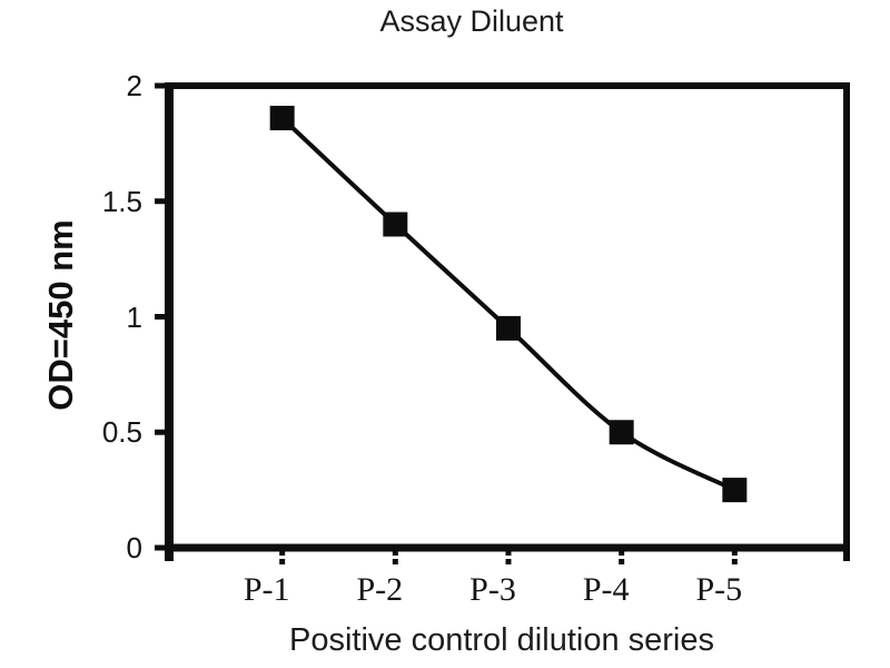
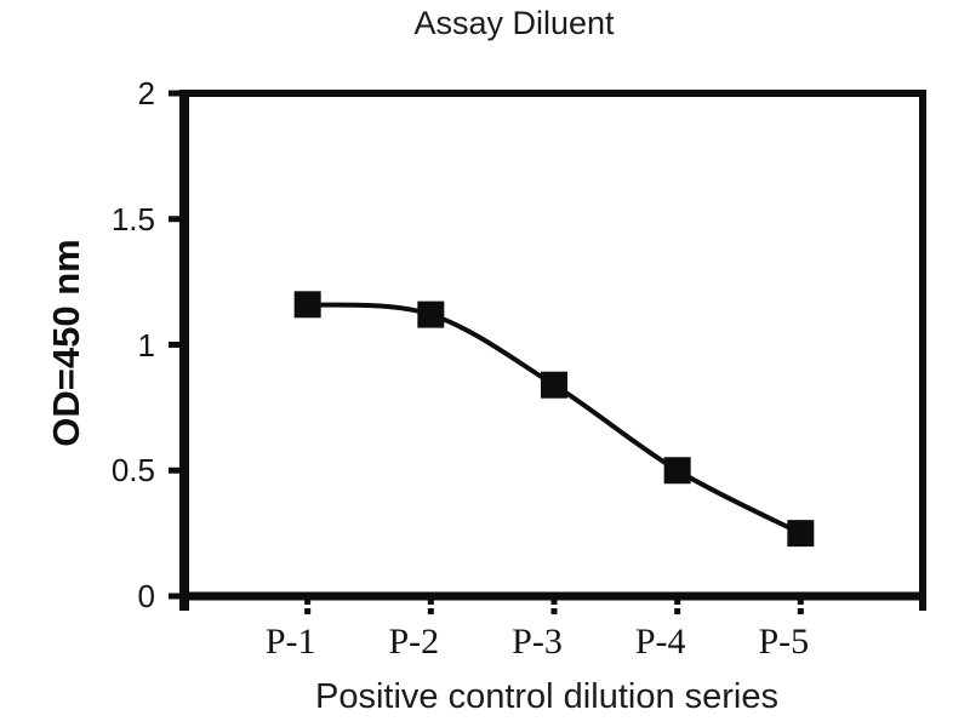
P-1: 1.86 -> 1.16
P-2: 1.40 -> 1.12
P-3: 0.95 -> 0.84
